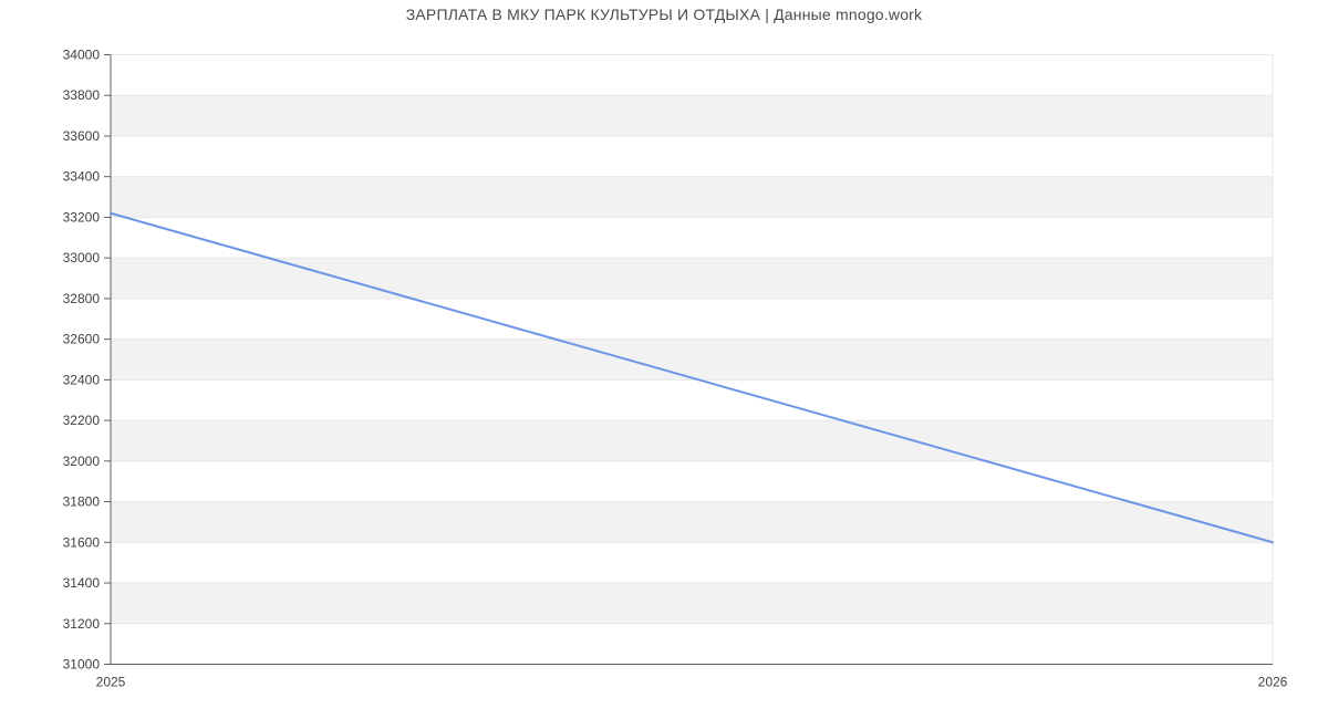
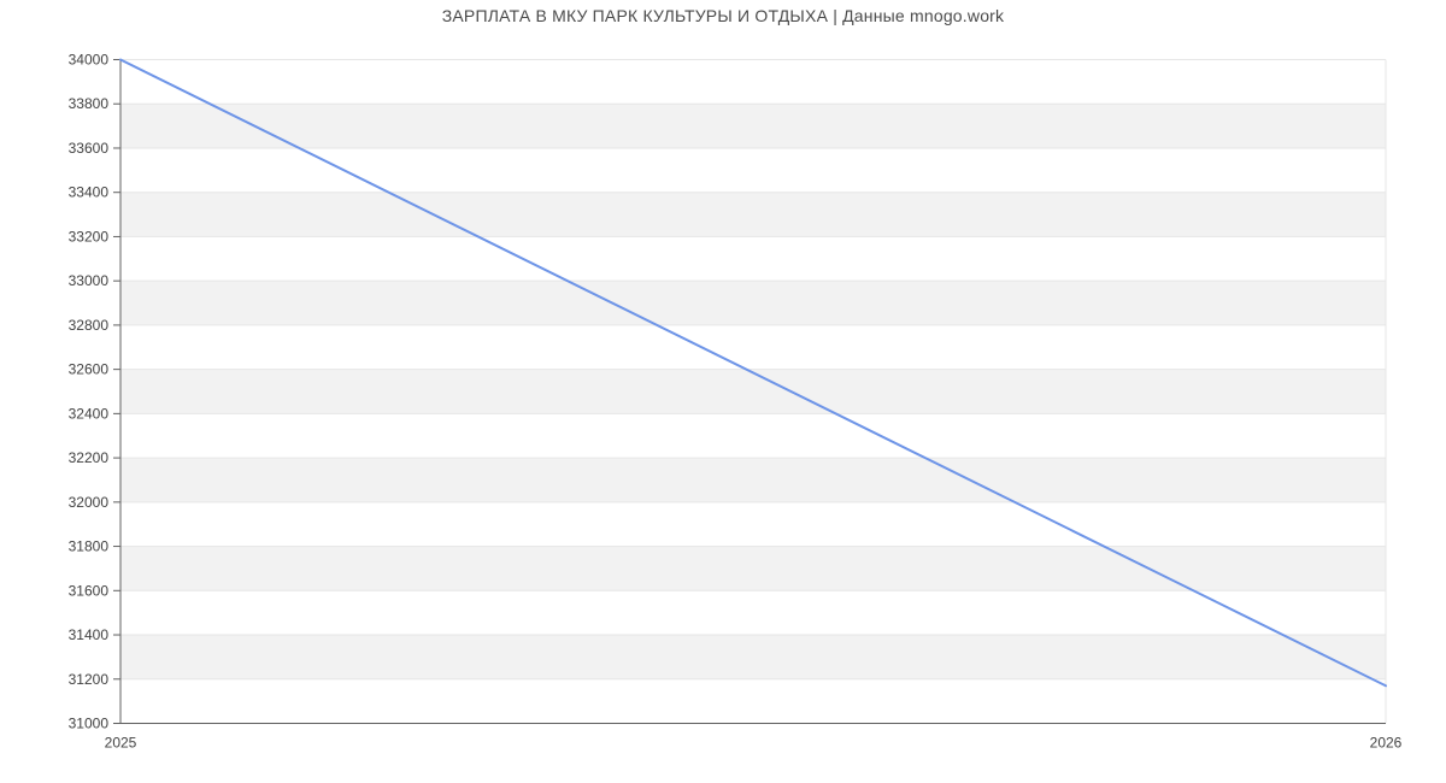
2025: 33220 -> 34000
2026: 31600 -> 31170
